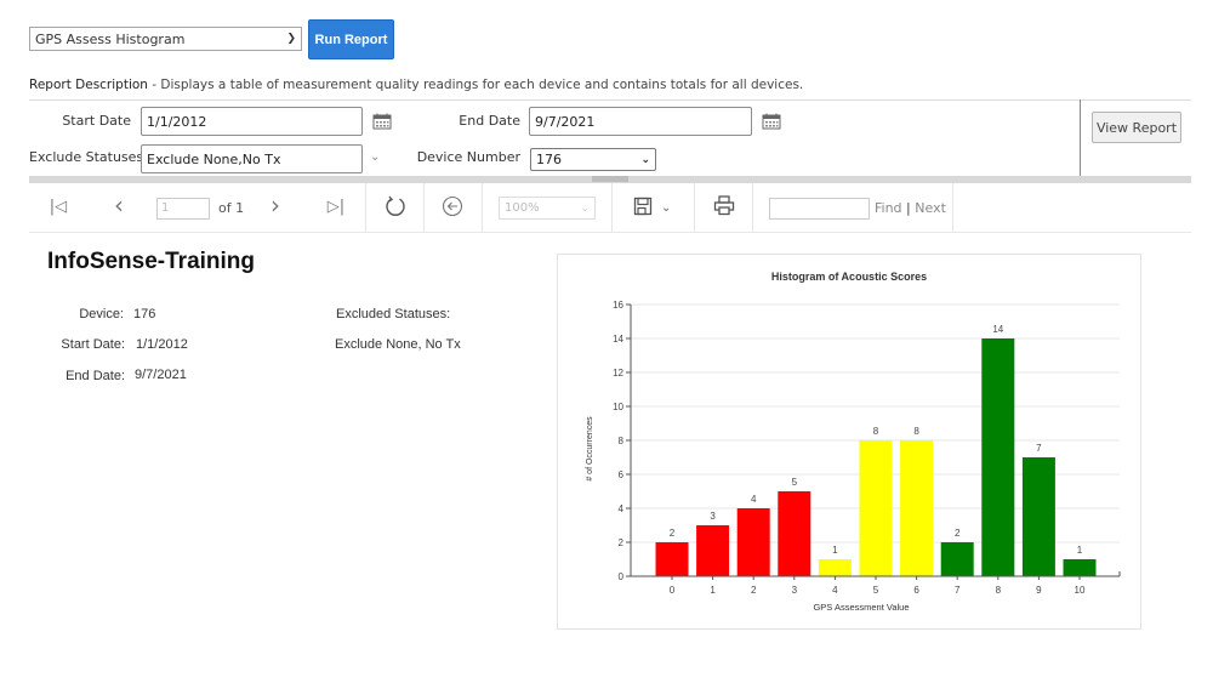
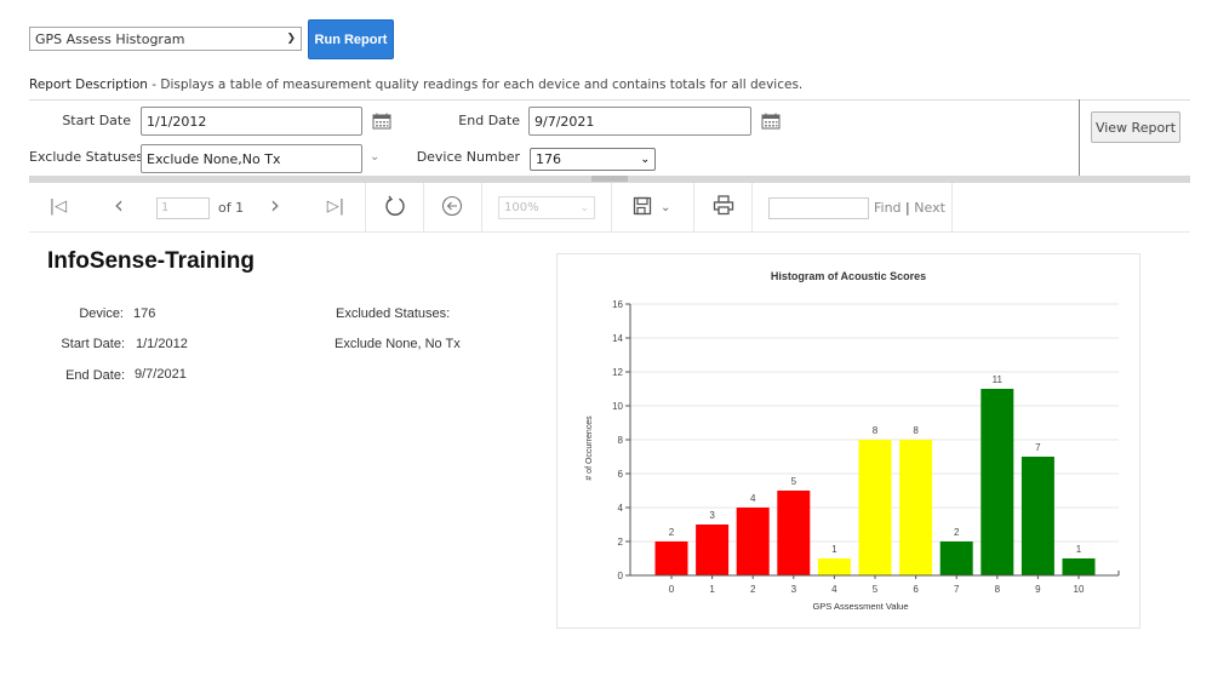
8: 14 -> 11
